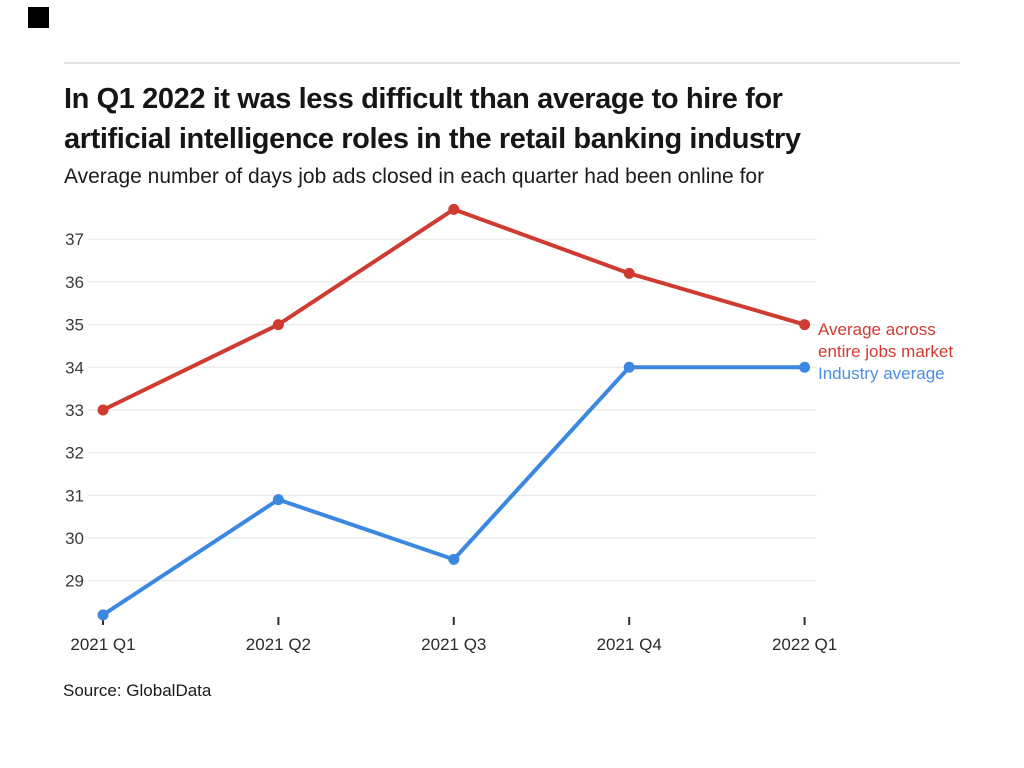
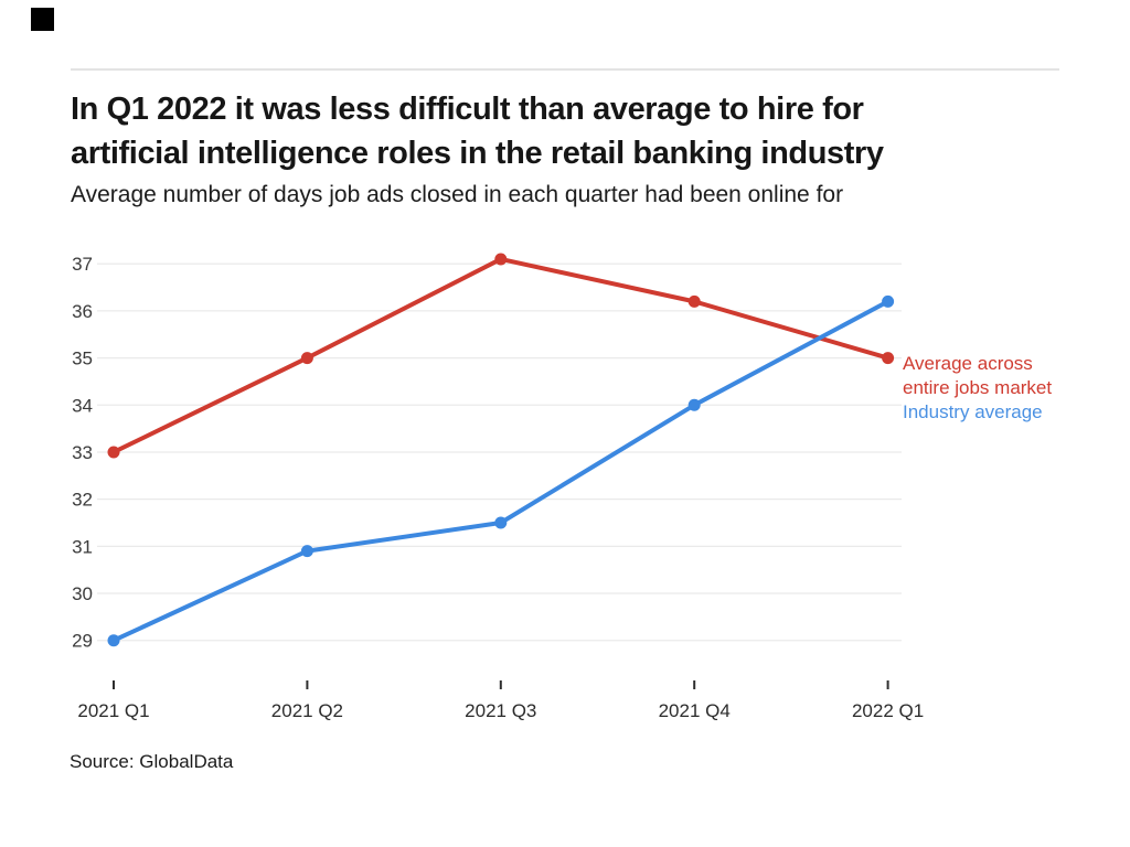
Industry average/2021 Q1: 28.2 -> 29.0
Average across entire jobs market/2021 Q3: 37.7 -> 37.1
Industry average/2021 Q3: 29.5 -> 31.5
Industry average/2022 Q1: 34.0 -> 36.2
